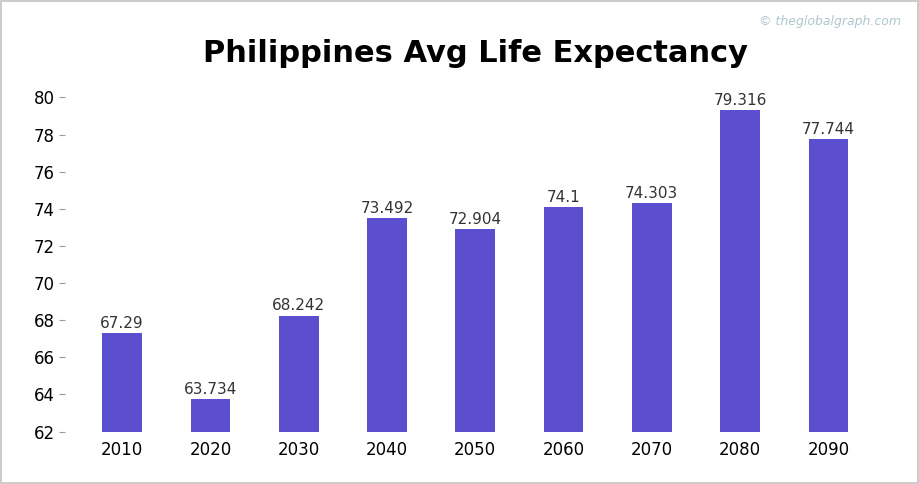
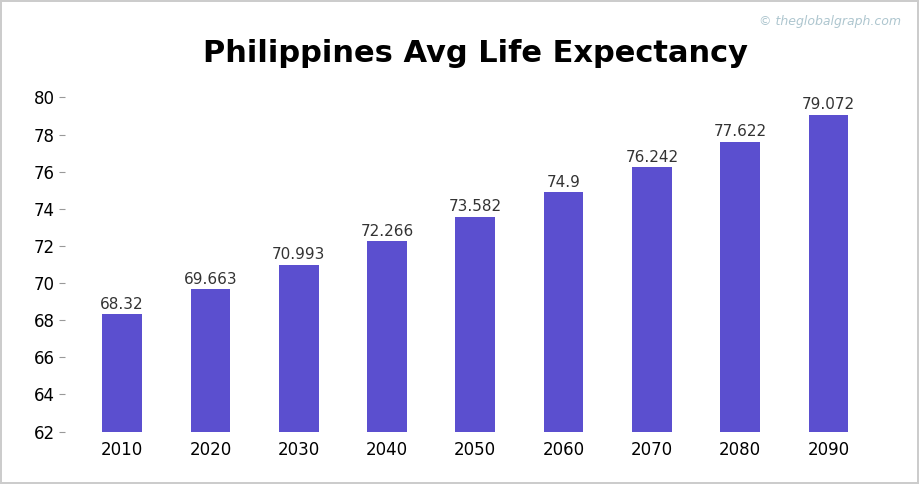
2010: 67.29 -> 68.32
2020: 63.734 -> 69.663
2030: 68.242 -> 70.993
2040: 73.492 -> 72.266
2050: 72.904 -> 73.582
2060: 74.1 -> 74.9
2070: 74.303 -> 76.242
2080: 79.316 -> 77.622
2090: 77.744 -> 79.072
